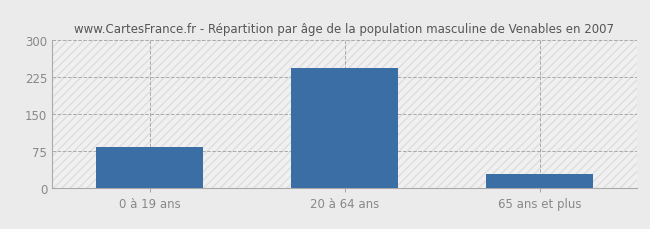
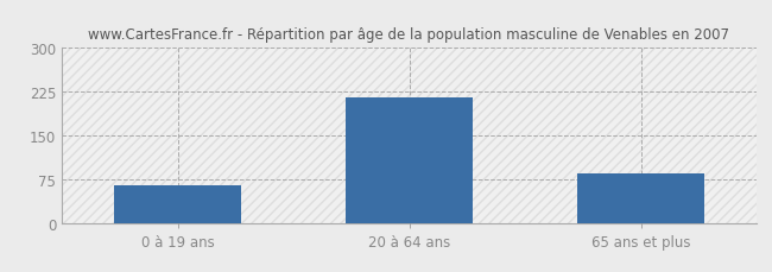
0 à 19 ans: 83 -> 65
20 à 64 ans: 243 -> 215
65 ans et plus: 28 -> 85
